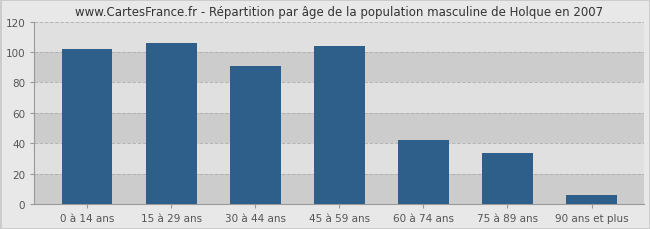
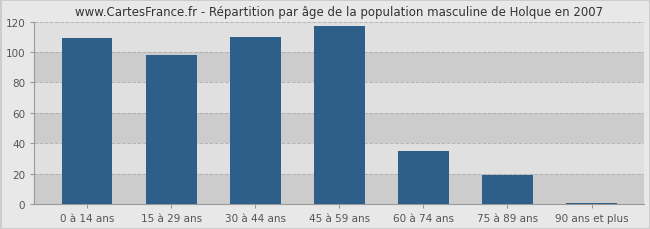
0 à 14 ans: 102 -> 109
15 à 29 ans: 106 -> 98
30 à 44 ans: 91 -> 110
45 à 59 ans: 104 -> 117
60 à 74 ans: 42 -> 35
75 à 89 ans: 34 -> 19
90 ans et plus: 6 -> 1
